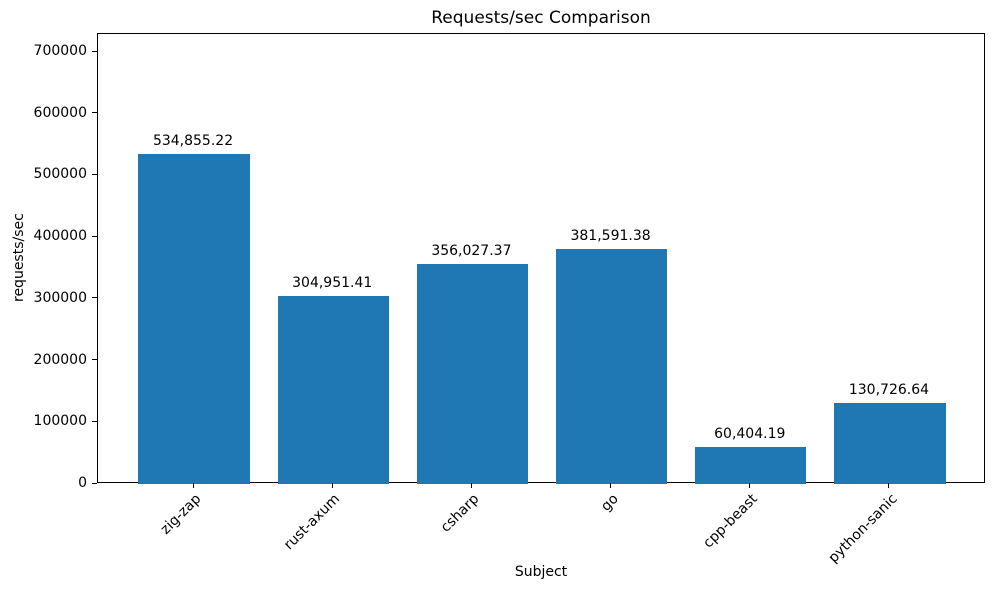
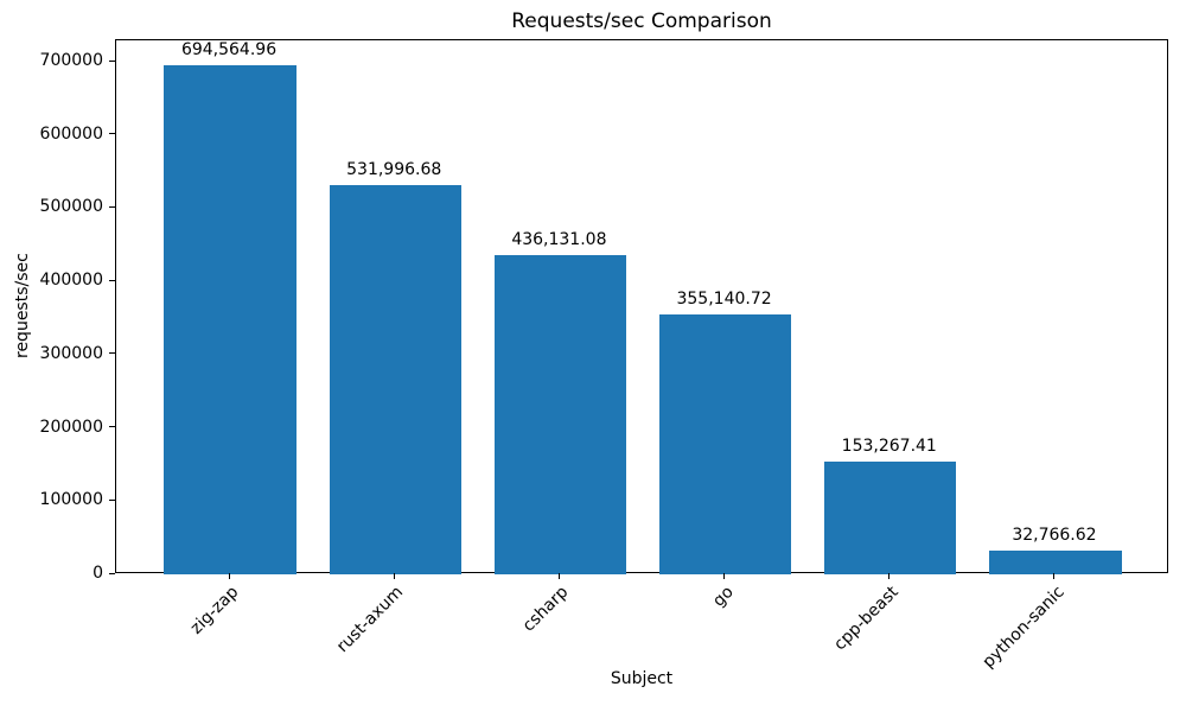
zig-zap: 534,855.22 -> 694,564.96
rust-axum: 304,951.41 -> 531,996.68
csharp: 356,027.37 -> 436,131.08
go: 381,591.38 -> 355,140.72
cpp-beast: 60,404.19 -> 153,267.41
python-sanic: 130,726.64 -> 32,766.62
